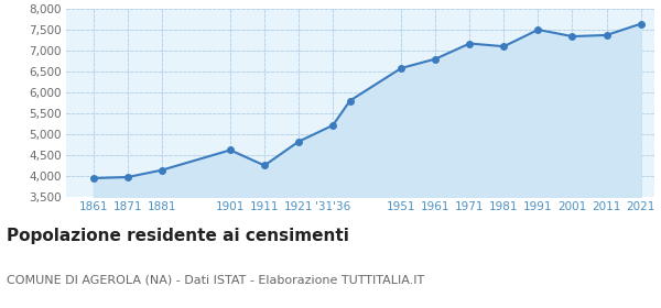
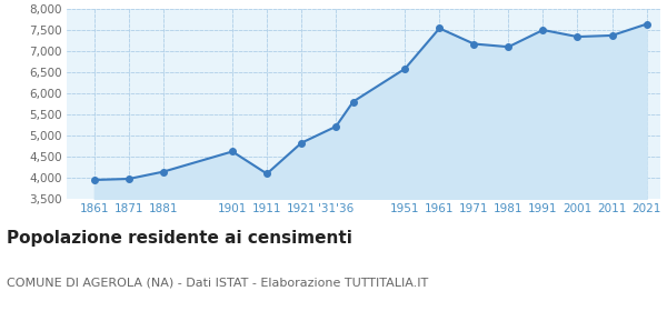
1911: 4,260 -> 4,100
1961: 6,810 -> 7,550
